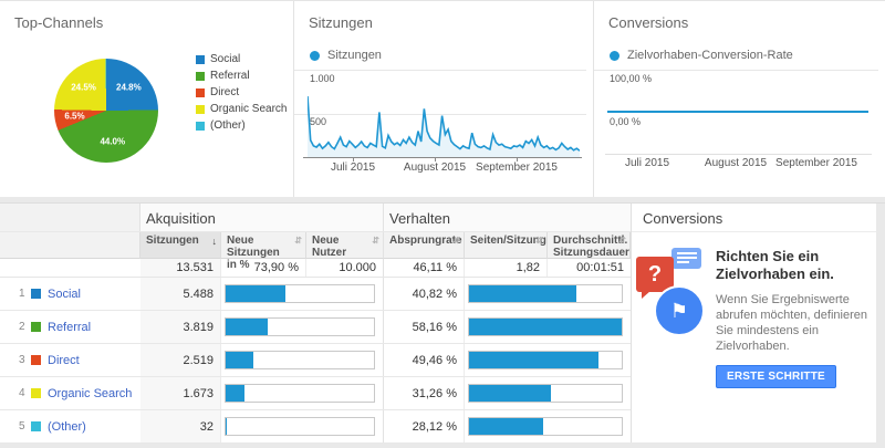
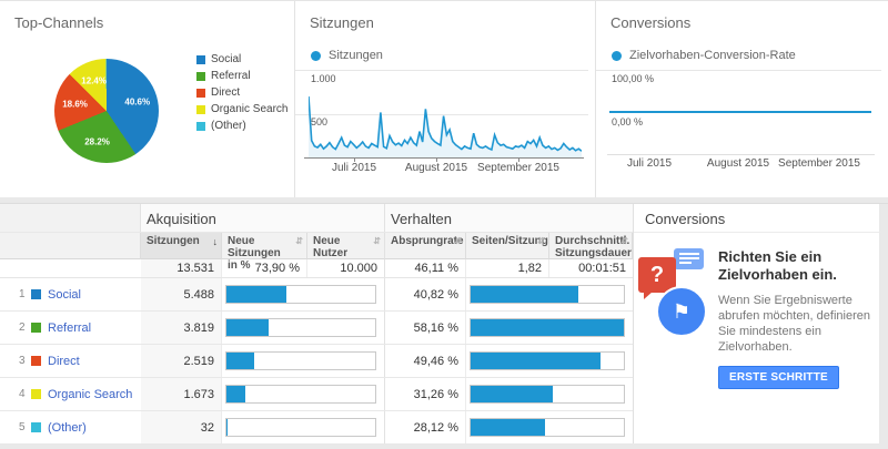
Top-Channels/Social: 24.8% -> 40.6%
Top-Channels/Referral: 44.0% -> 28.2%
Top-Channels/Direct: 6.5% -> 18.6%
Top-Channels/Organic Search: 24.5% -> 12.4%
